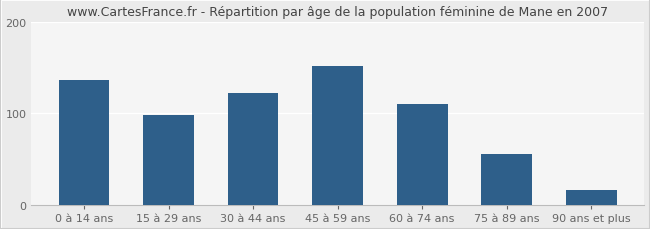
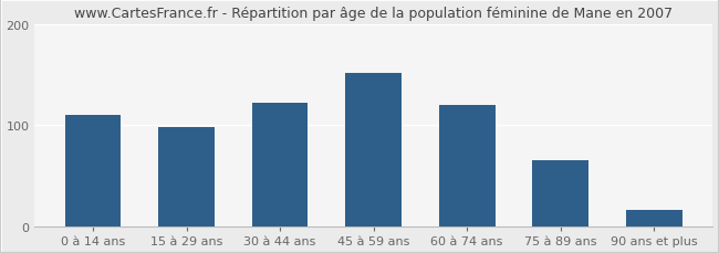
0 à 14 ans: 136 -> 110
60 à 74 ans: 110 -> 120
75 à 89 ans: 56 -> 65
